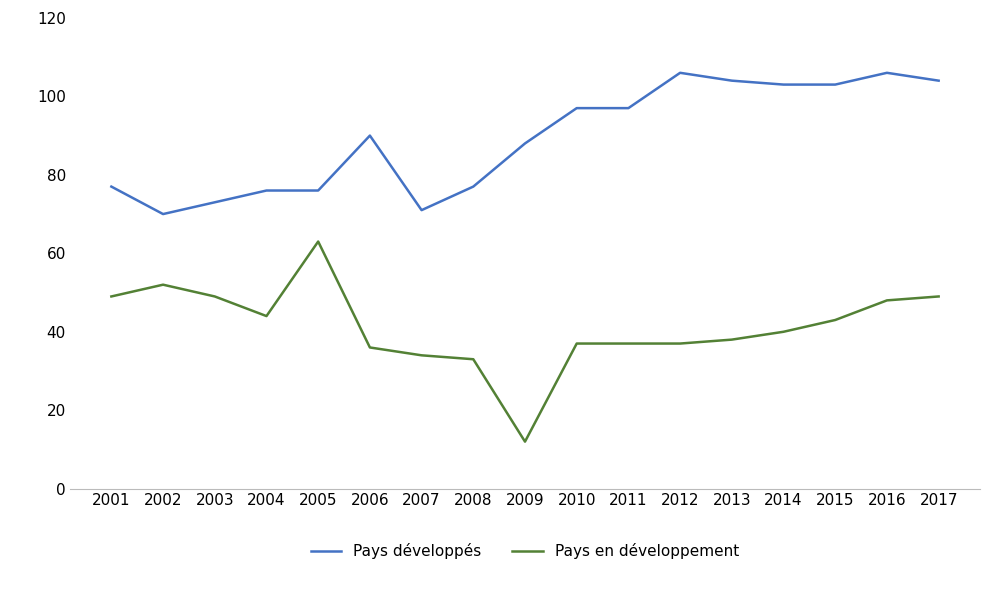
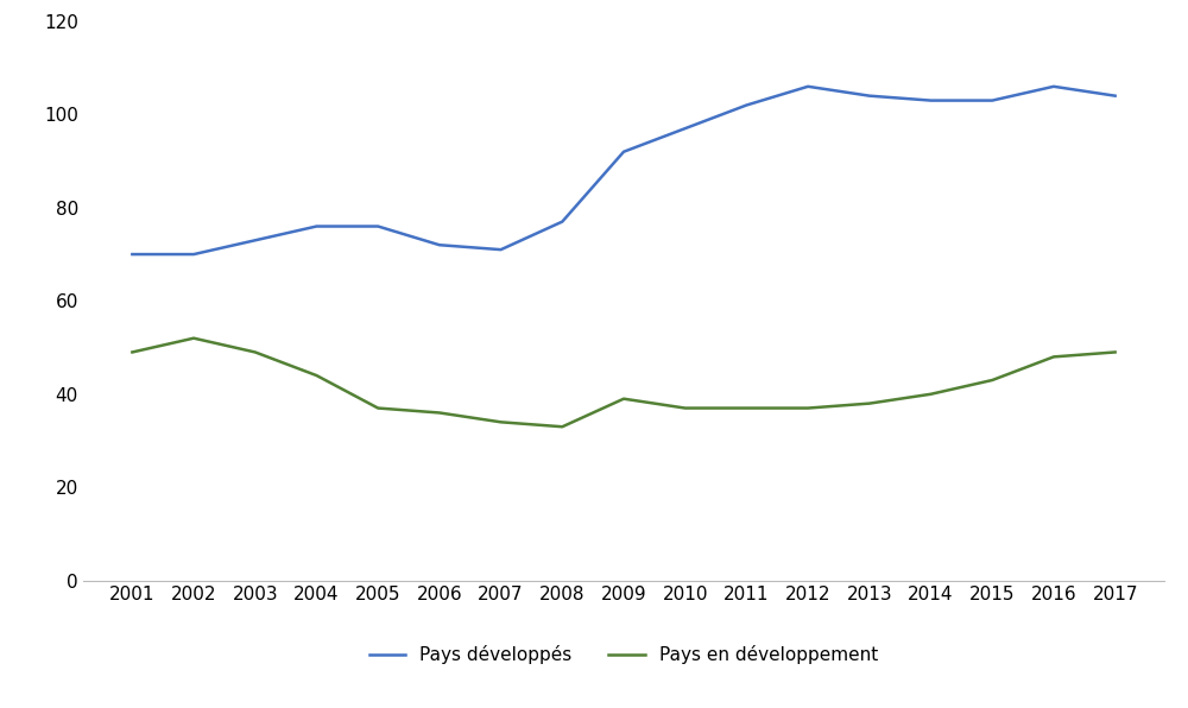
Pays développés/2001: 77 -> 70
Pays en développement/2005: 63 -> 37
Pays développés/2006: 90 -> 72
Pays développés/2009: 88 -> 92
Pays en développement/2009: 12 -> 39
Pays développés/2011: 97 -> 102
